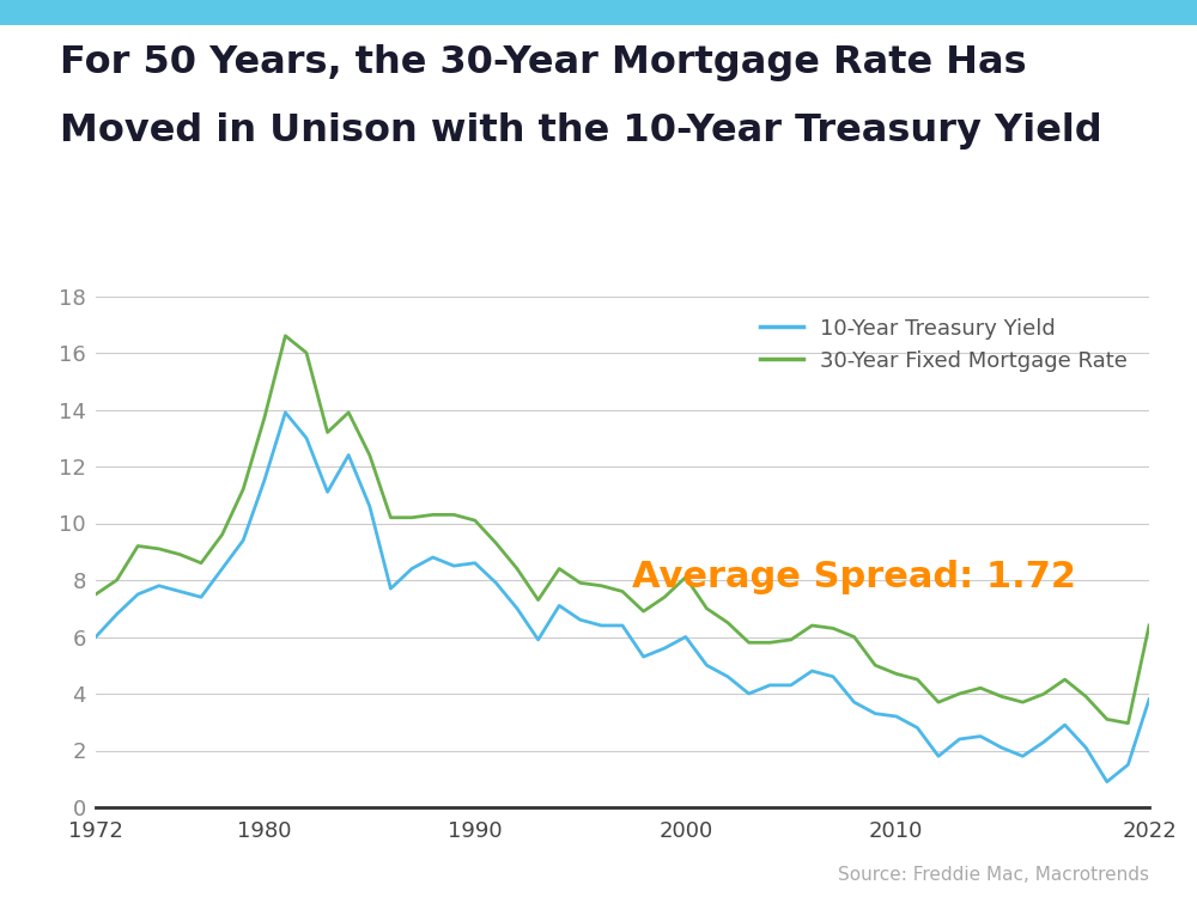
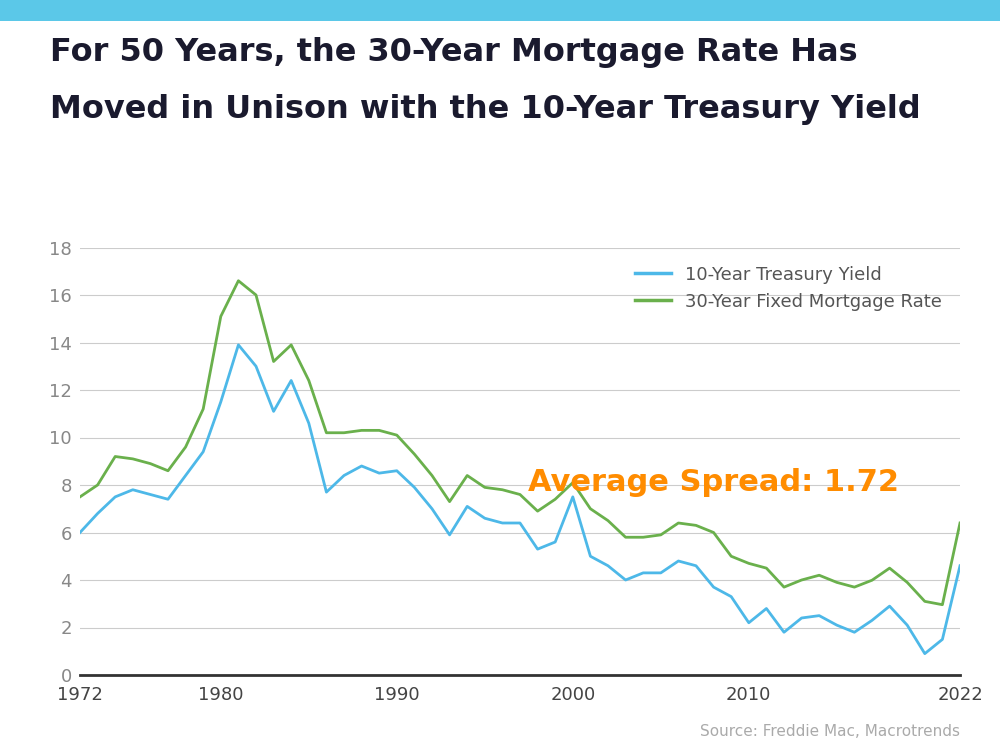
30-Year Fixed Mortgage Rate/1980: 13.70 -> 15.10
10-Year Treasury Yield/2000: 6.0 -> 7.5
10-Year Treasury Yield/2010: 3.2 -> 2.2
10-Year Treasury Yield/2022: 3.8 -> 4.6
